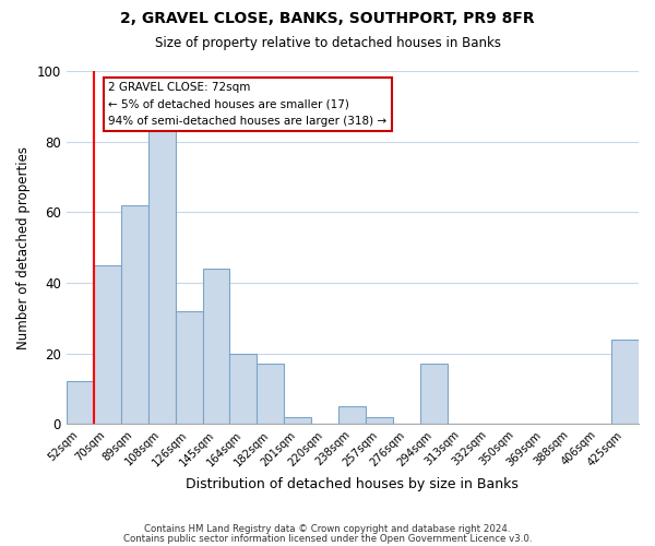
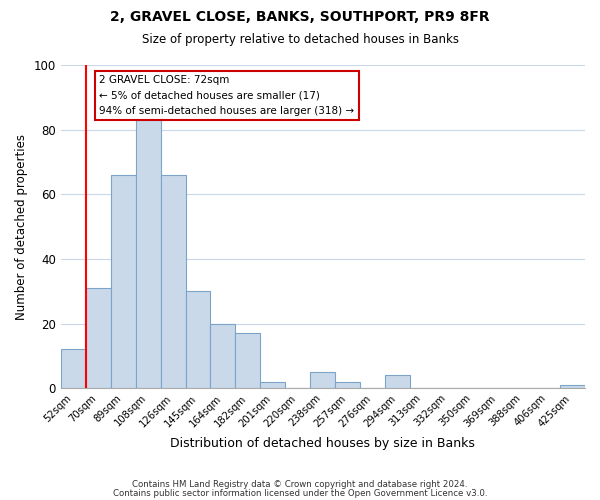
70sqm: 45 -> 31
89sqm: 62 -> 66
126sqm: 32 -> 66
145sqm: 44 -> 30
294sqm: 17 -> 4
425sqm: 24 -> 1
